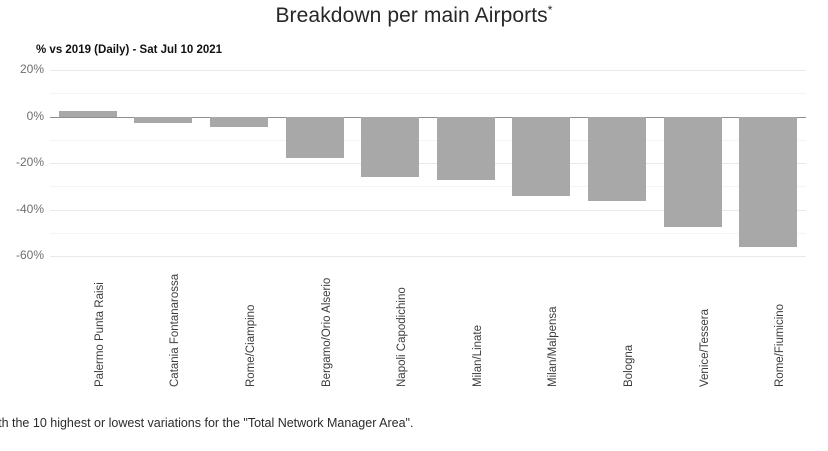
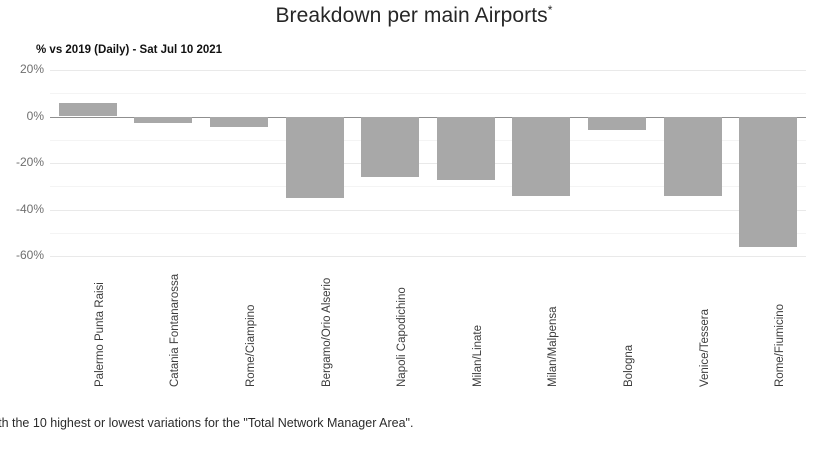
Palermo Punta Raisi: 2% -> 6%
Bergamo/Orio Alserio: -18% -> -35%
Bologna: -36% -> -6%
Venice/Tessera: -48% -> -34%
